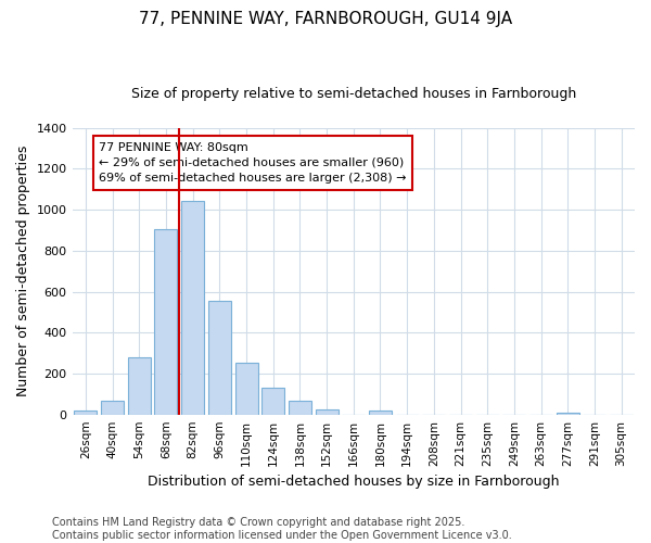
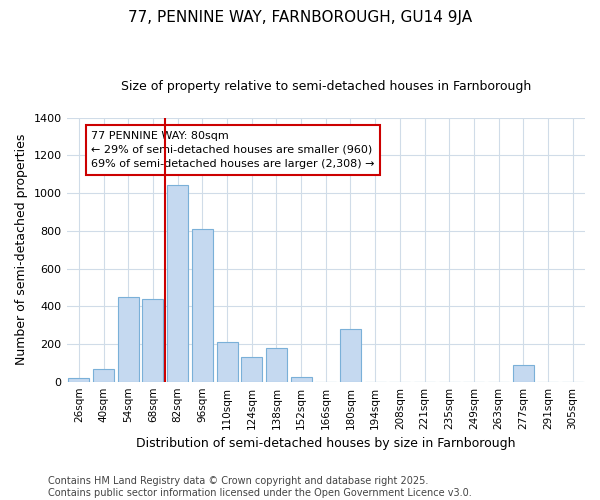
54sqm: 280 -> 450
68sqm: 900 -> 440
96sqm: 560 -> 810
110sqm: 260 -> 210
138sqm: 60 -> 180
180sqm: 20 -> 280
277sqm: 10 -> 90
